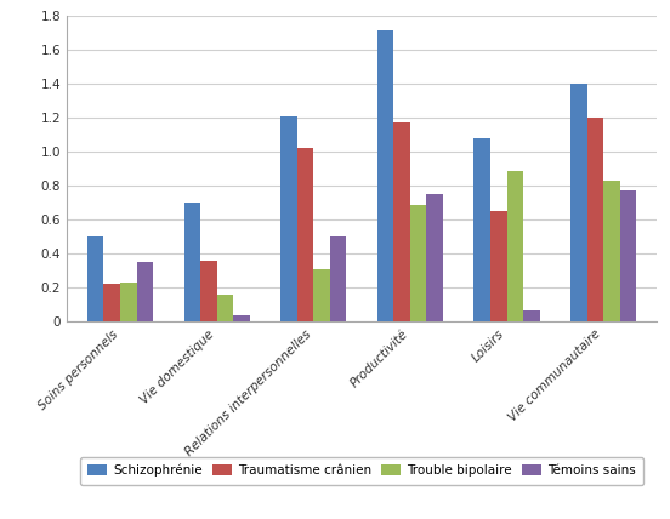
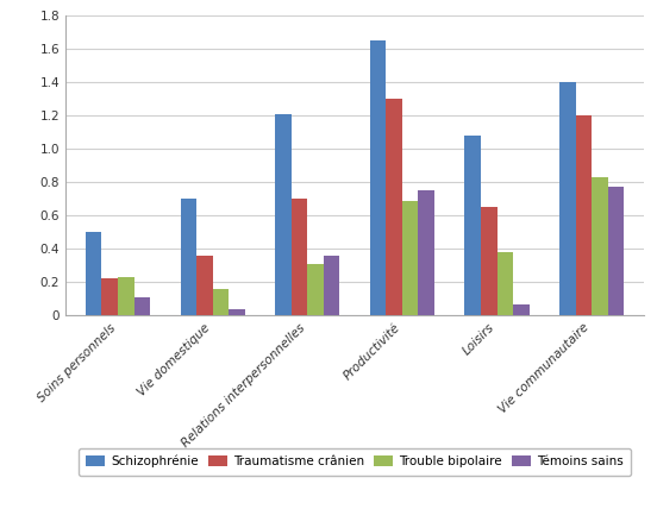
Témoins sains/Soins personnels: 0.35 -> 0.11
Traumatisme crânien/Relations interpersonnelles: 1.02 -> 0.70
Témoins sains/Relations interpersonnelles: 0.50 -> 0.36
Schizophrénie/Productivité: 1.71 -> 1.65
Traumatisme crânien/Productivité: 1.17 -> 1.30
Trouble bipolaire/Loisirs: 0.89 -> 0.38
